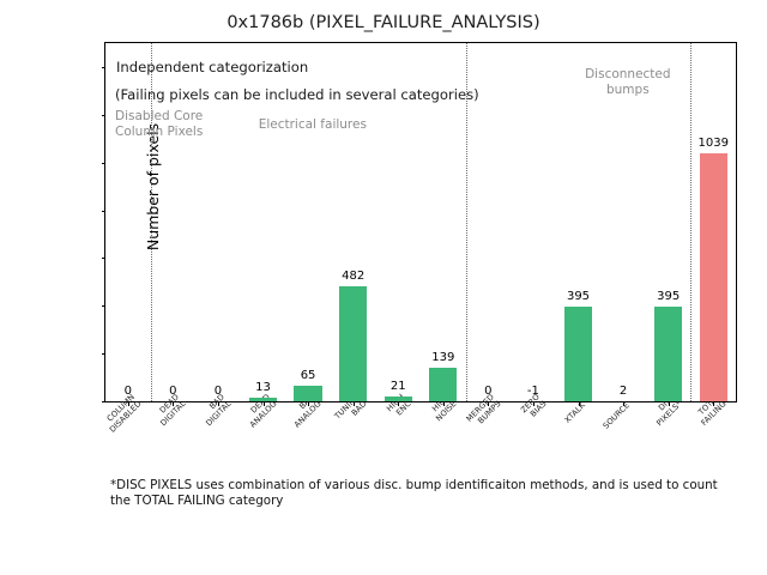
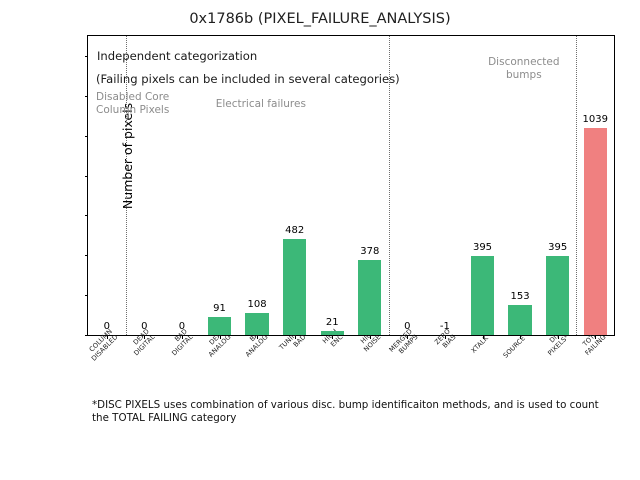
DEAD ANALOG: 13 -> 91
BAD ANALOG: 65 -> 108
HIGH NOISE: 139 -> 378
SOURCE: 2 -> 153
